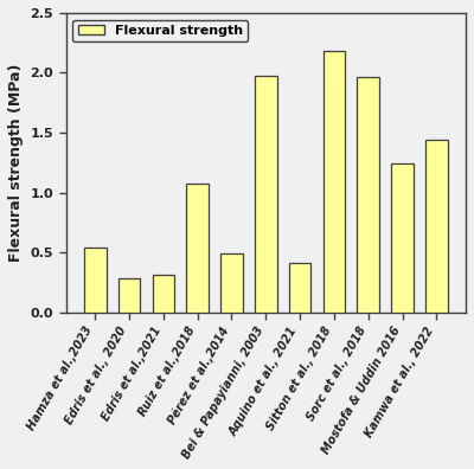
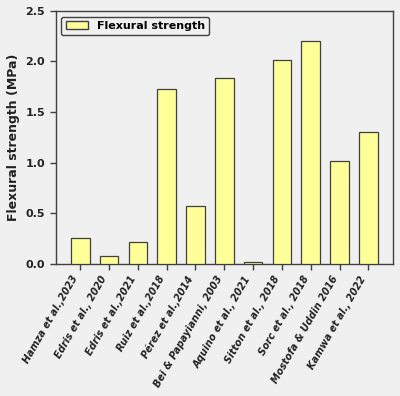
Hamza et al.,2023: 0.54 -> 0.25
Edris et al., 2020: 0.28 -> 0.08
Edris et al.,2021: 0.31 -> 0.21
Ruiz et al.,2018: 1.07 -> 1.73
Pérez et al.,2014: 0.49 -> 0.57
Bei & Papayianni, 2003: 1.98 -> 1.84
Aquino et al., 2021: 0.41 -> 0.02
Sitton et al., 2018: 2.18 -> 2.01
Sorc et al., 2018: 1.97 -> 2.20
Mostofa & Uddin 2016: 1.24 -> 1.02
Kamwa et al., 2022: 1.44 -> 1.30
